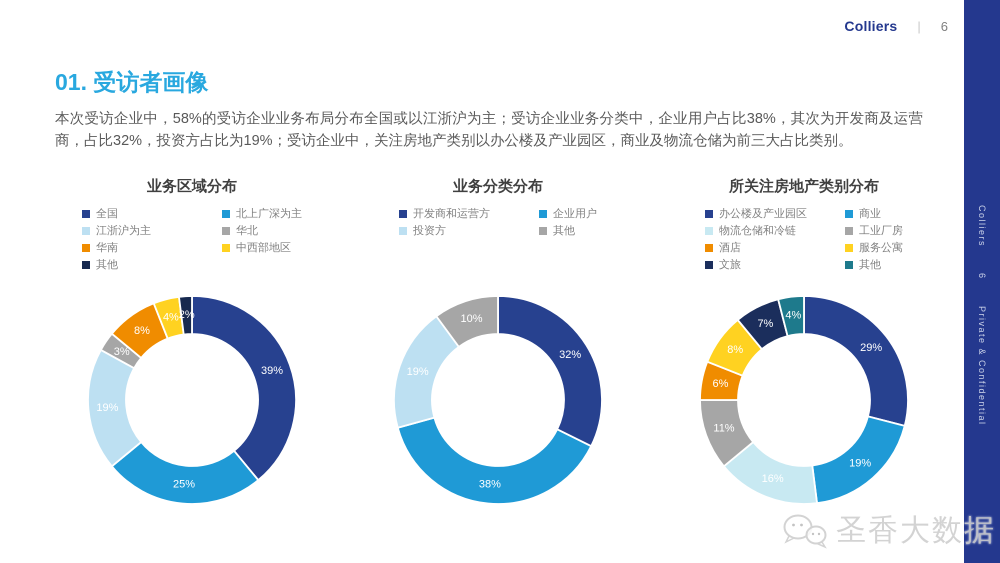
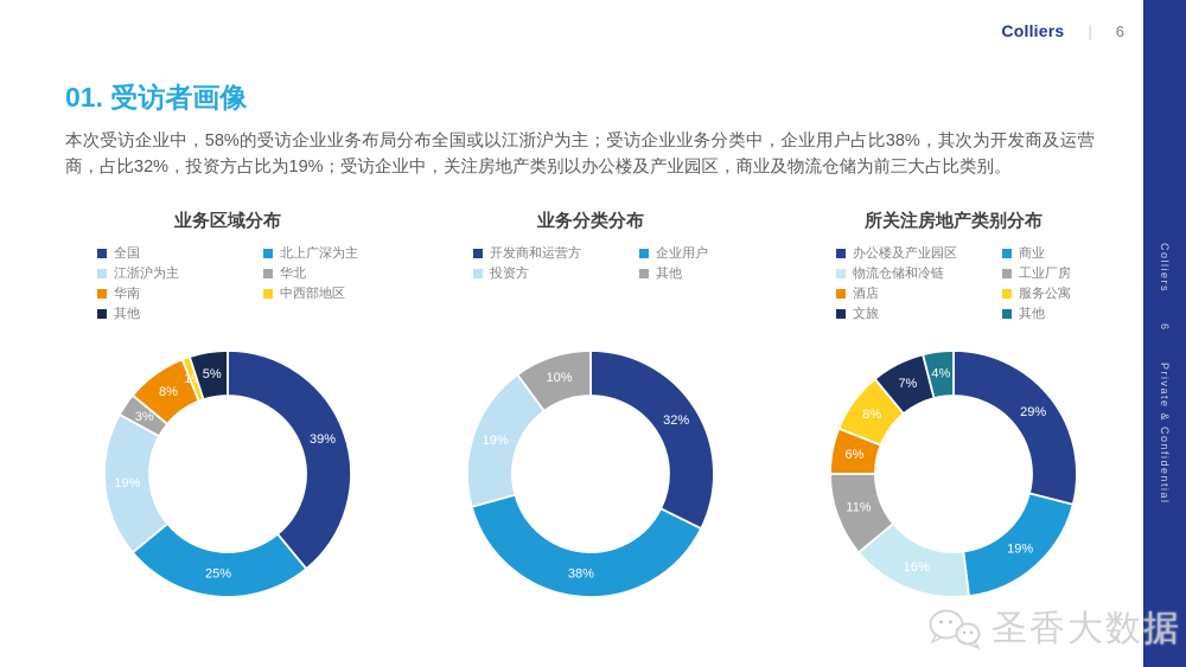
业务区域分布/中西部地区: 4% -> 1%
业务区域分布/其他: 2% -> 5%
